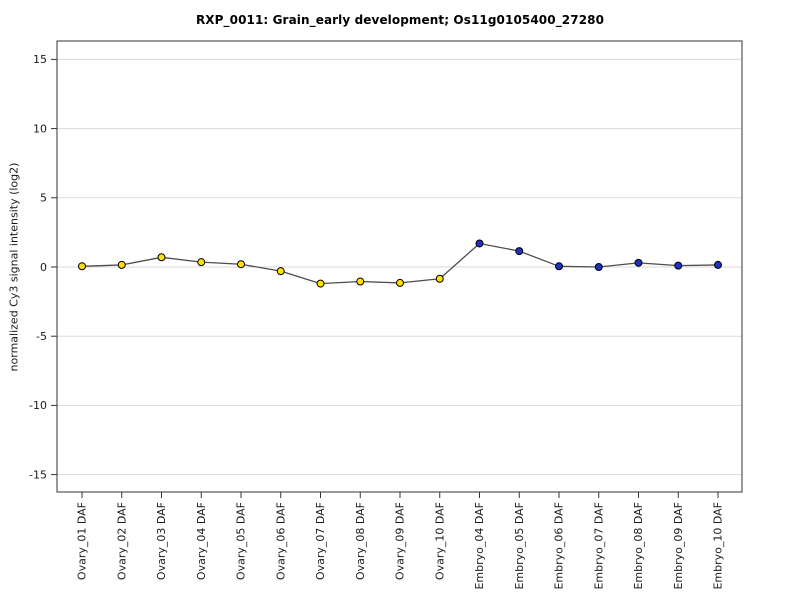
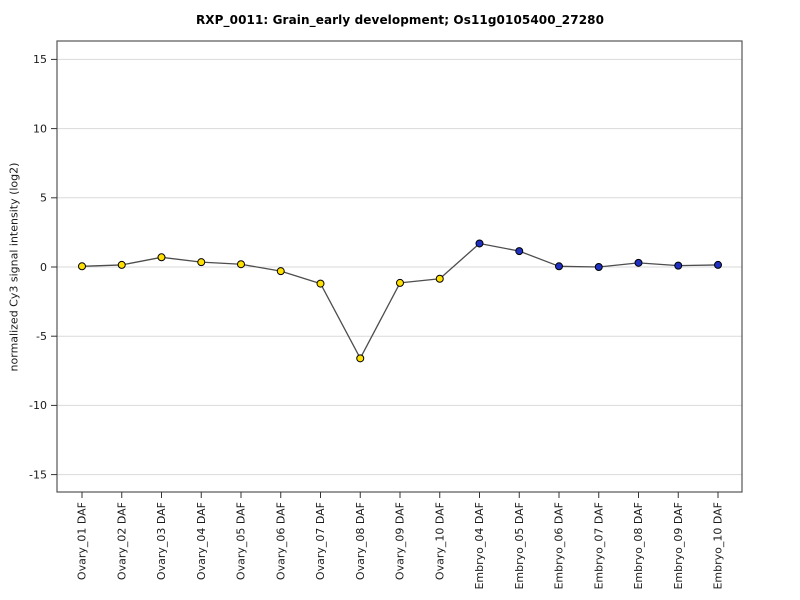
Ovary_08 DAF: -1.1 -> -6.6
